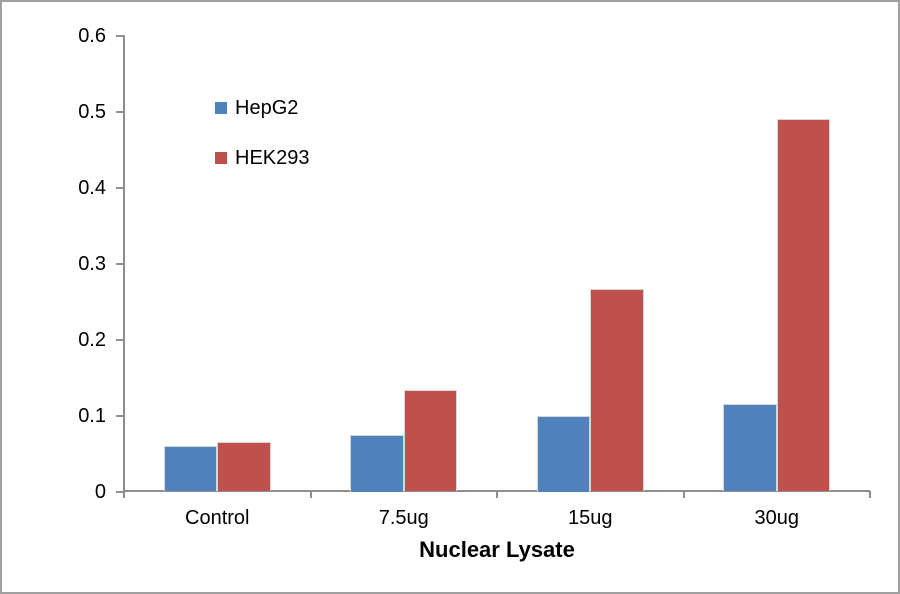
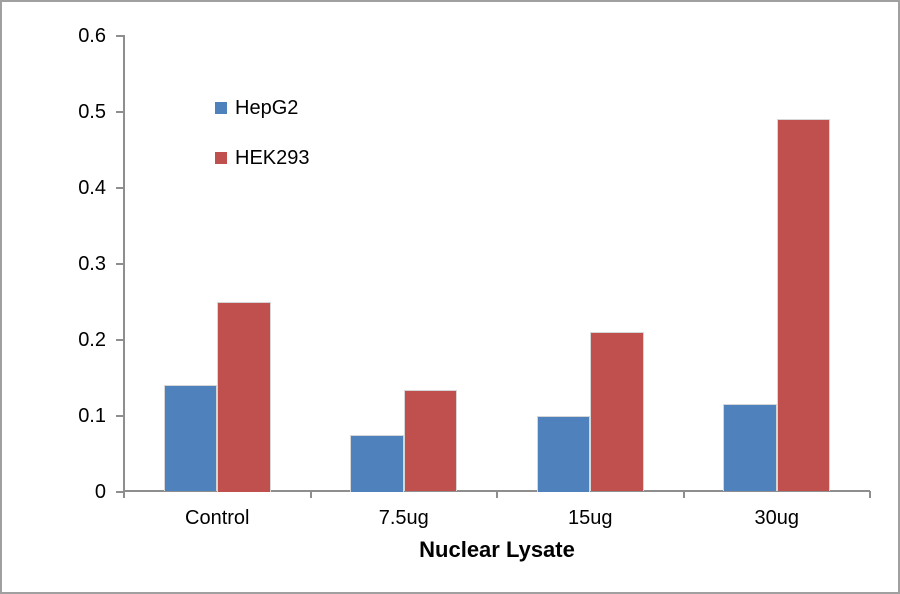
HepG2/Control: 0.06 -> 0.14
HEK293/Control: 0.07 -> 0.25
HEK293/15ug: 0.27 -> 0.21
